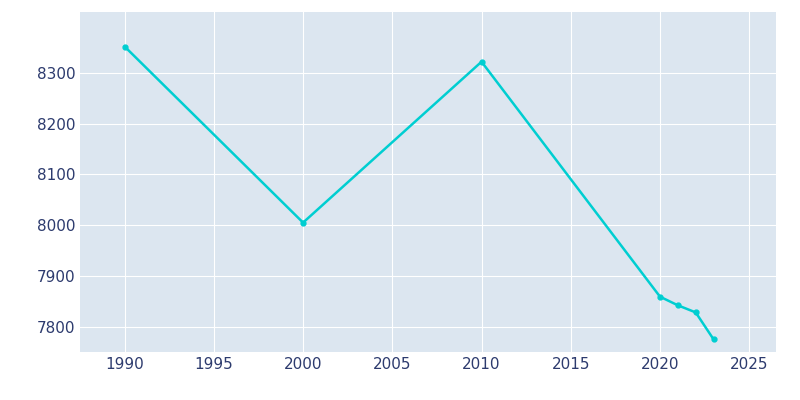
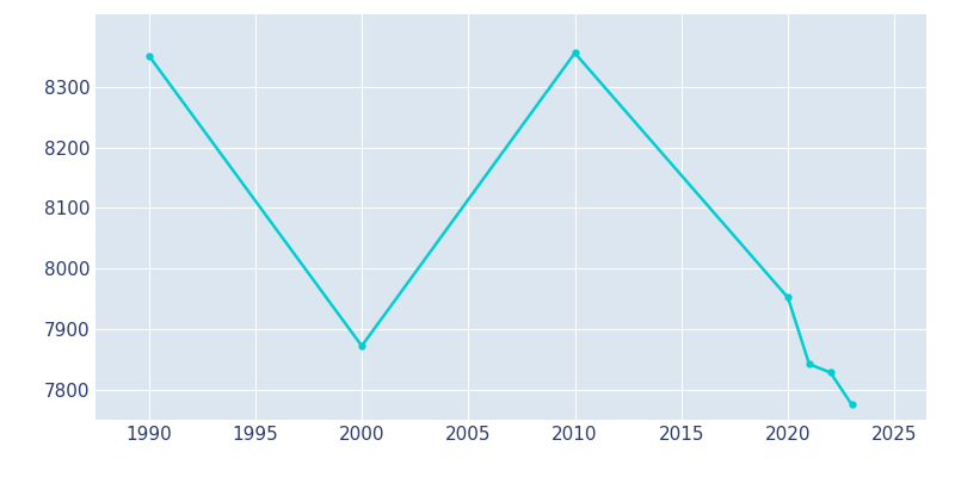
2000: 8005 -> 7872
2010: 8322 -> 8356
2020: 7859 -> 7952
